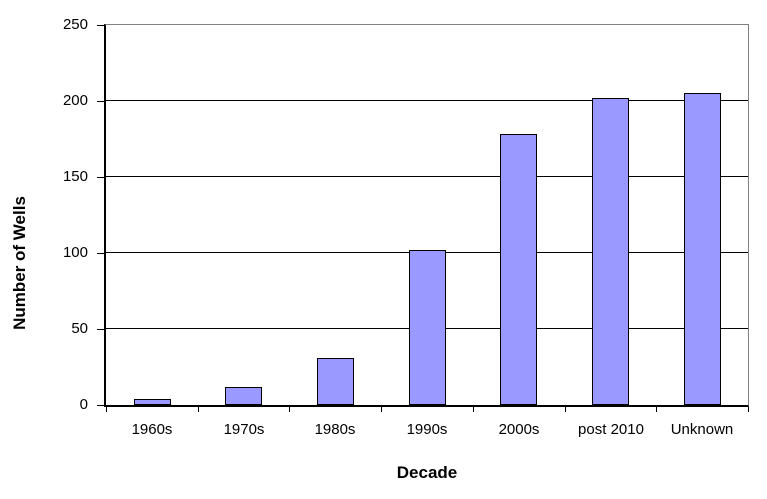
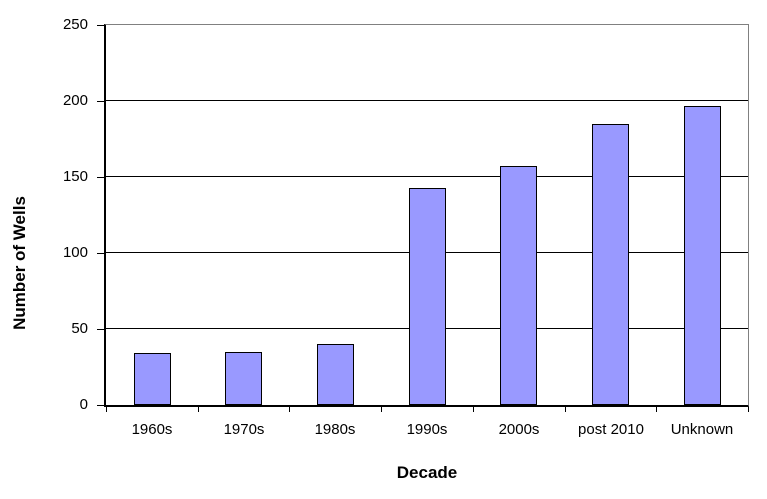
1960s: 4 -> 34
1970s: 12 -> 35
1980s: 31 -> 40
1990s: 102 -> 143
2000s: 178 -> 157
post 2010: 202 -> 185
Unknown: 205 -> 197
